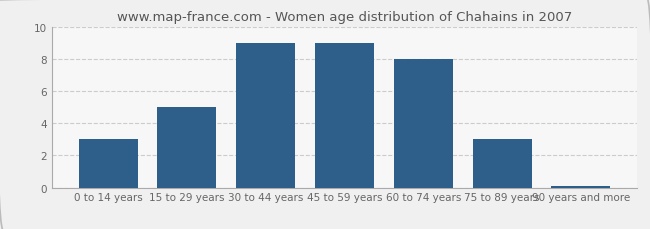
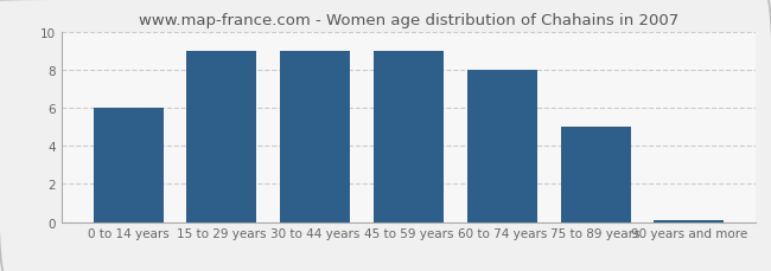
0 to 14 years: 3.0 -> 6.0
15 to 29 years: 5.0 -> 9.0
75 to 89 years: 3.0 -> 5.0
